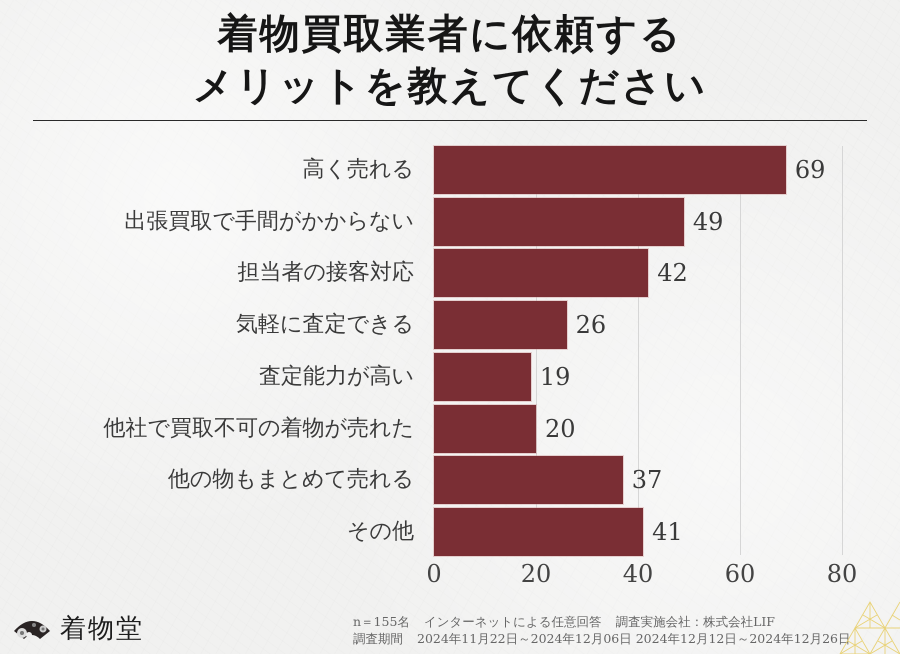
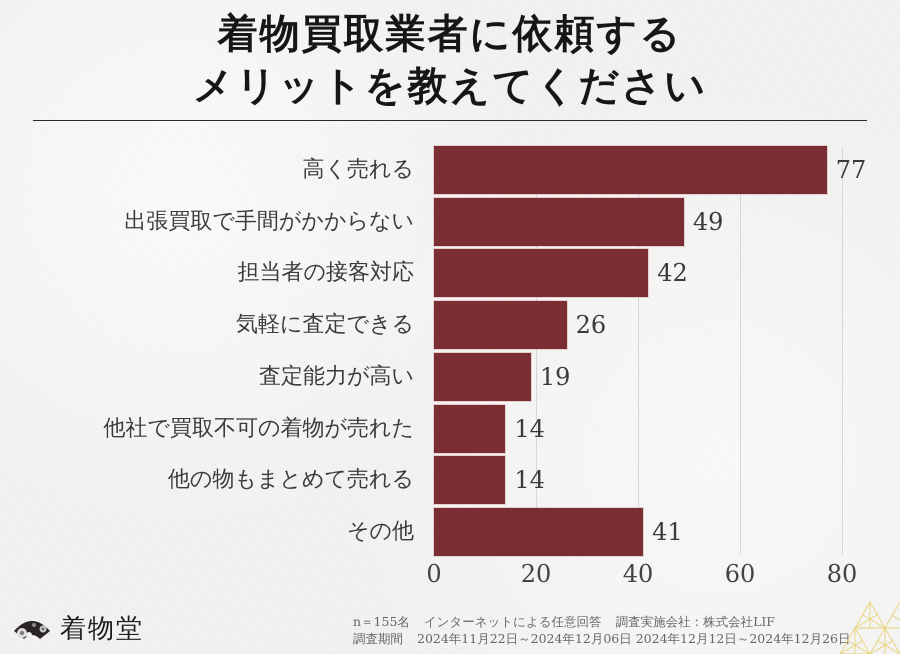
高く売れる: 69 -> 77
他社で買取不可の着物が売れた: 20 -> 14
他の物もまとめて売れる: 37 -> 14
